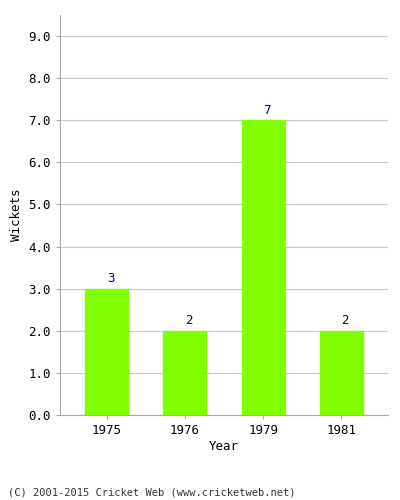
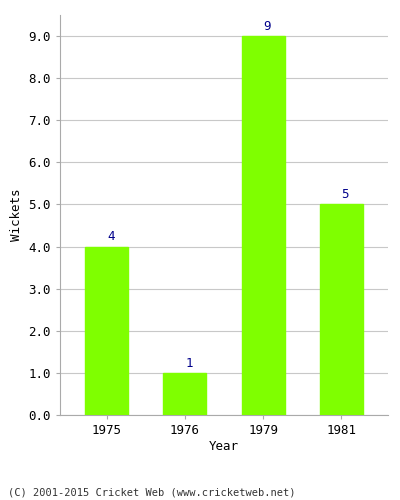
1975: 3 -> 4
1976: 2 -> 1
1979: 7 -> 9
1981: 2 -> 5
